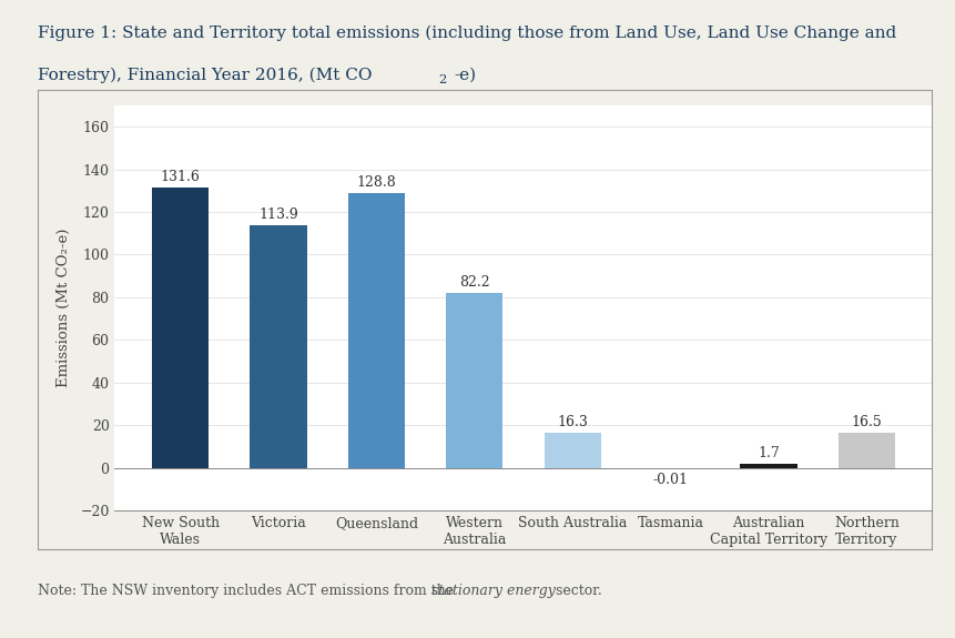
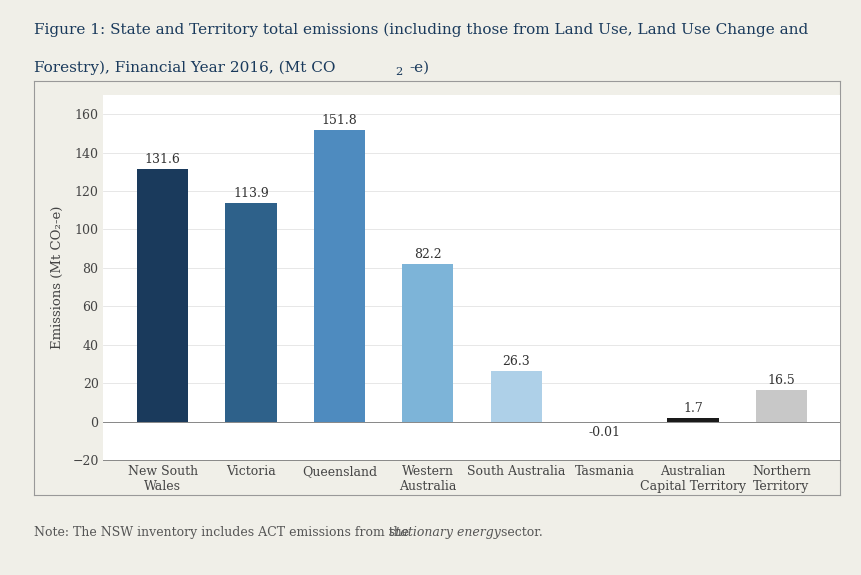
Queensland: 128.8 -> 151.8
South Australia: 16.3 -> 26.3
